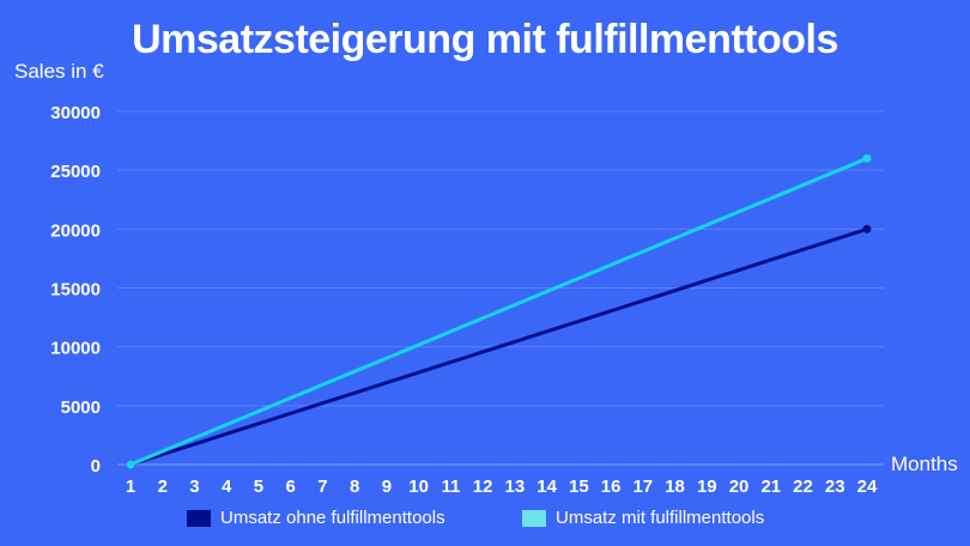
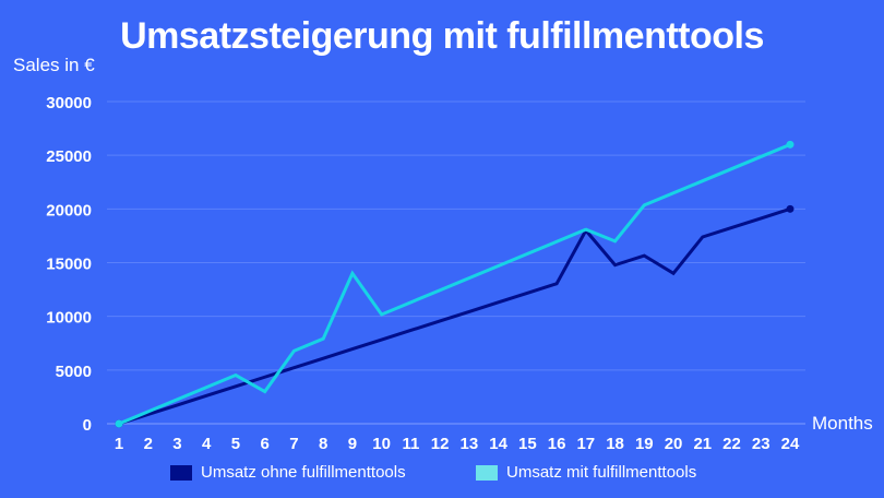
Umsatz mit fulfillmenttools/6: 6000 -> 3000
Umsatz mit fulfillmenttools/9: 9000 -> 14000
Umsatz ohne fulfillmenttools/17: 14000 -> 18000
Umsatz mit fulfillmenttools/18: 19000 -> 17000
Umsatz ohne fulfillmenttools/20: 17000 -> 14000
